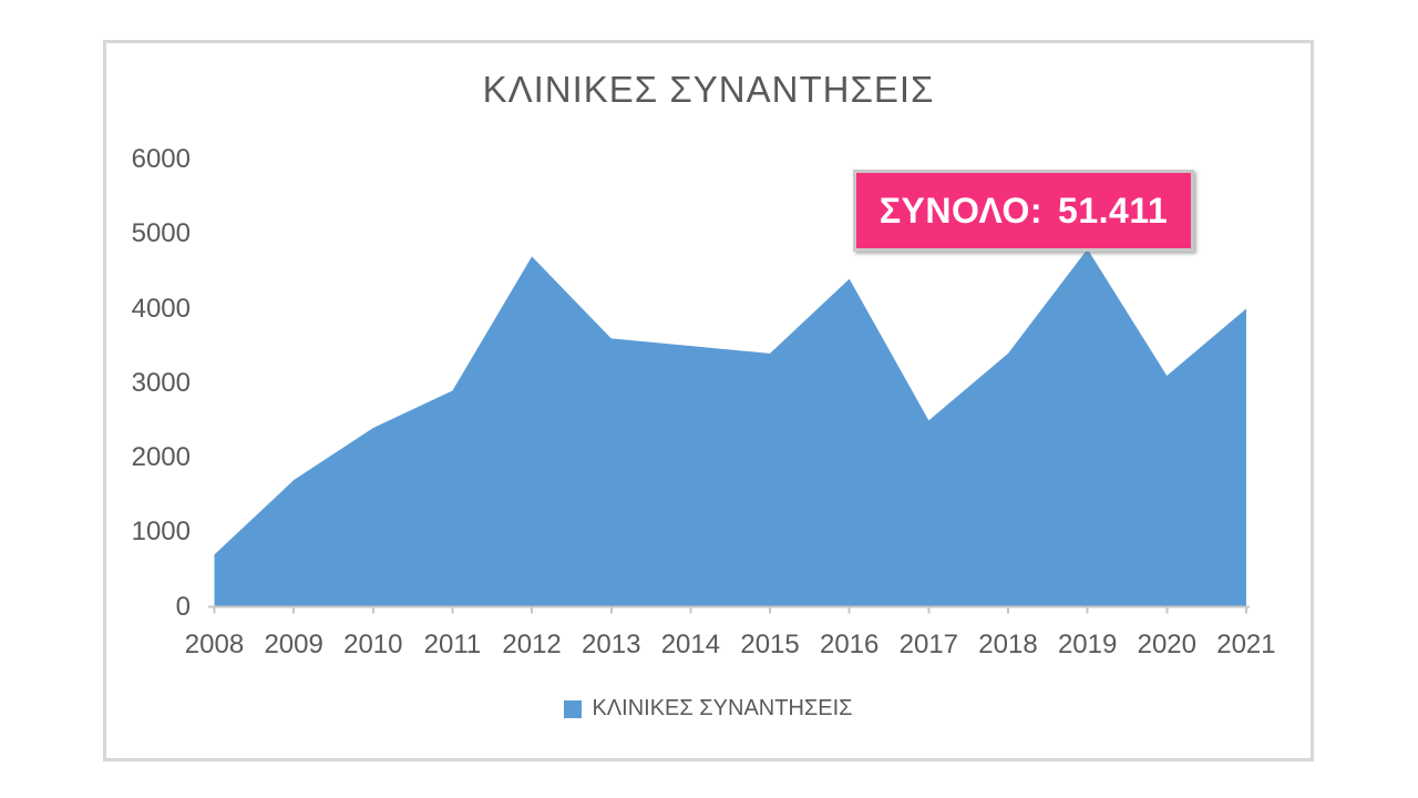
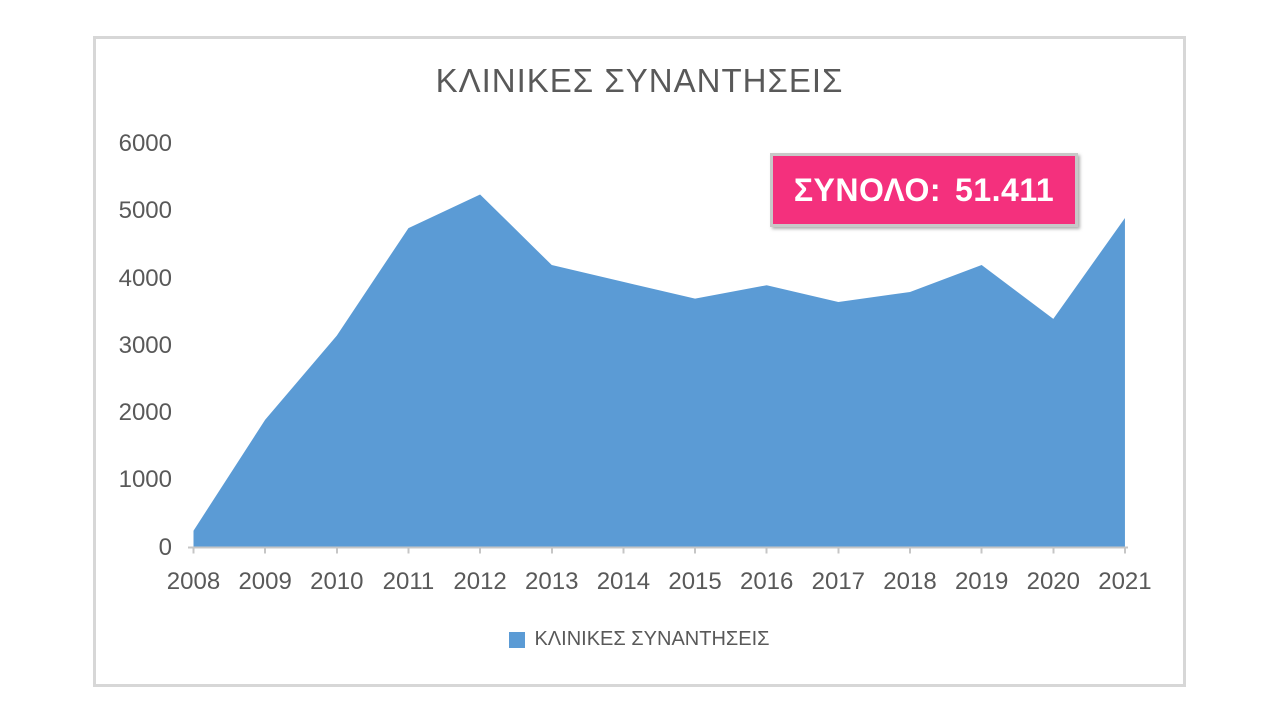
2008: 700 -> 200
2009: 1700 -> 1900
2010: 2400 -> 3200
2011: 2900 -> 4800
2012: 4700 -> 5200
2013: 3600 -> 4200
2014: 3500 -> 4000
2015: 3400 -> 3700
2016: 4400 -> 3900
2017: 2500 -> 3600
2018: 3400 -> 3800
2019: 4800 -> 4200
2020: 3100 -> 3400
2021: 4000 -> 4900
